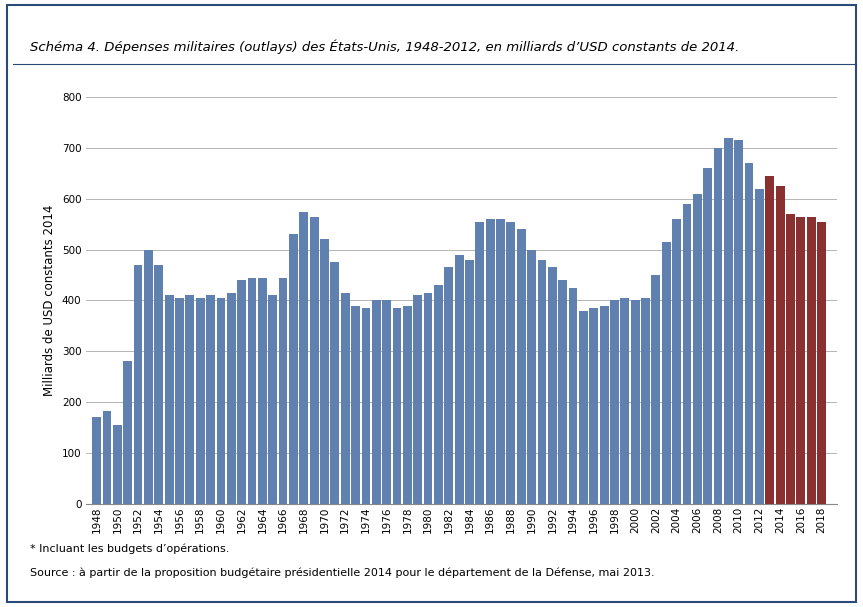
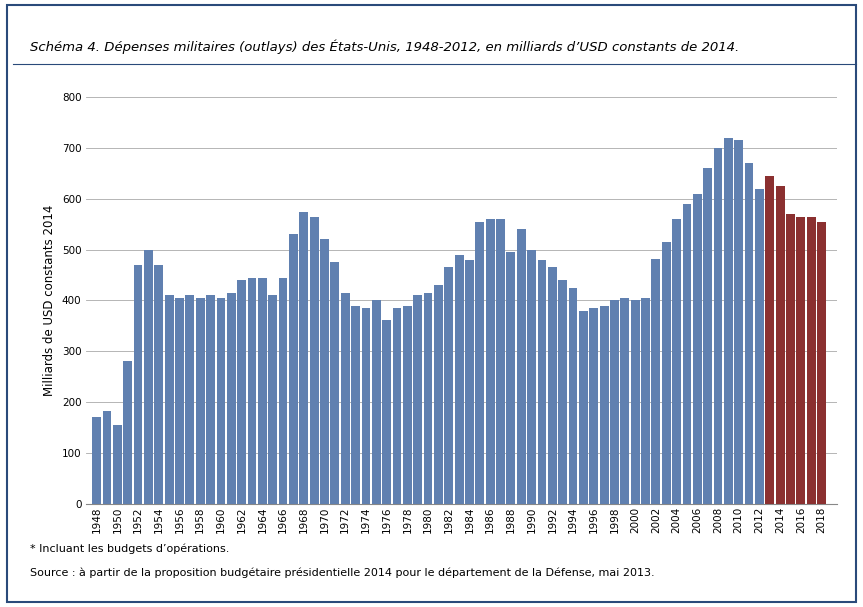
1976: 400 -> 362
1988: 555 -> 496
2002: 450 -> 482
